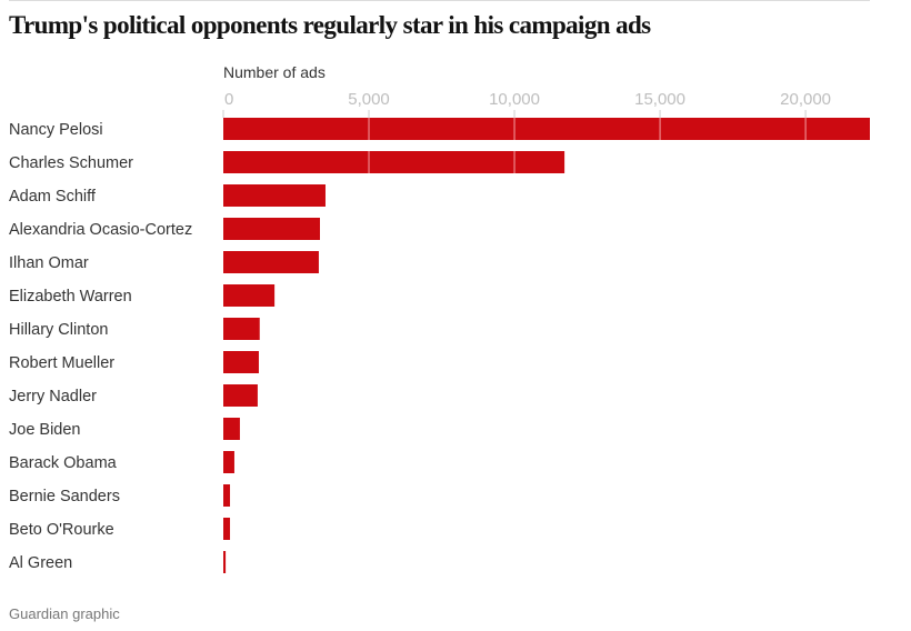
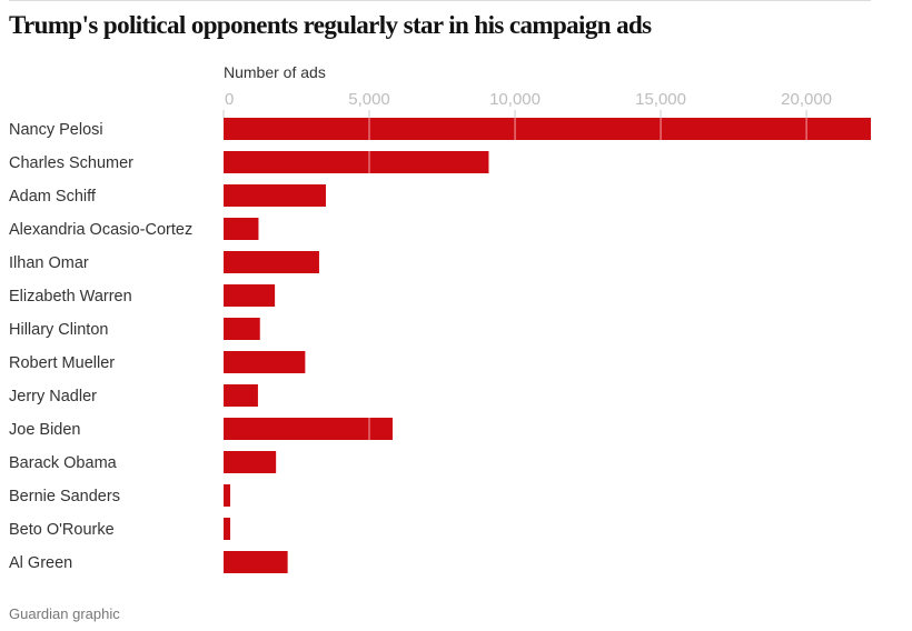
Charles Schumer: 11700 -> 9100
Alexandria Ocasio-Cortez: 3300 -> 1200
Robert Mueller: 1200 -> 2800
Joe Biden: 600 -> 5800
Barack Obama: 400 -> 1800
Al Green: 100 -> 2200
